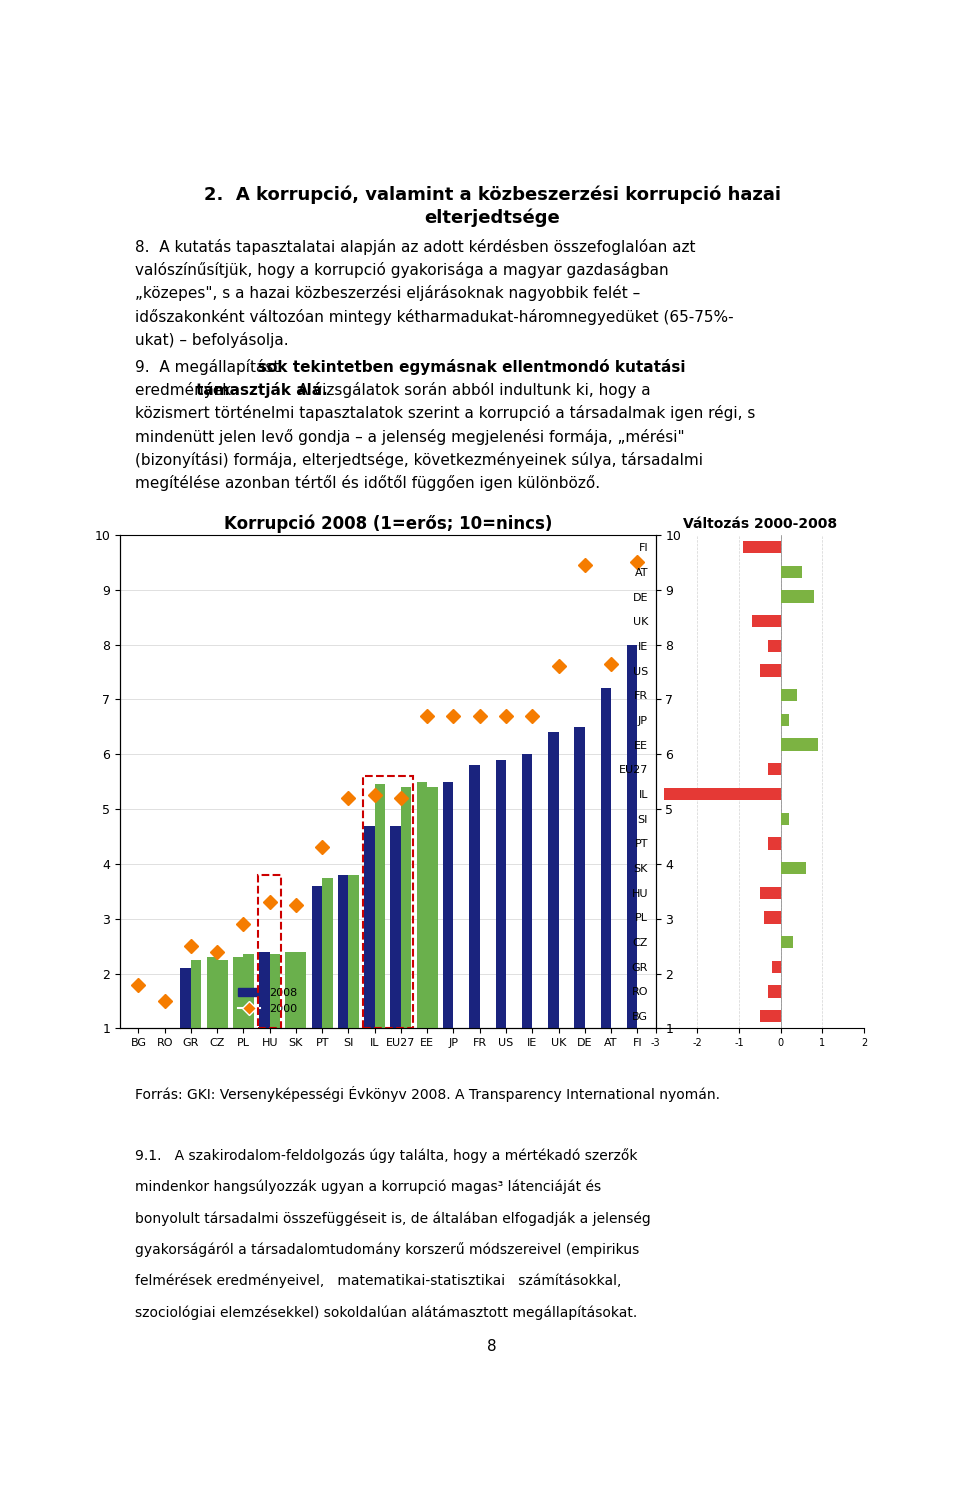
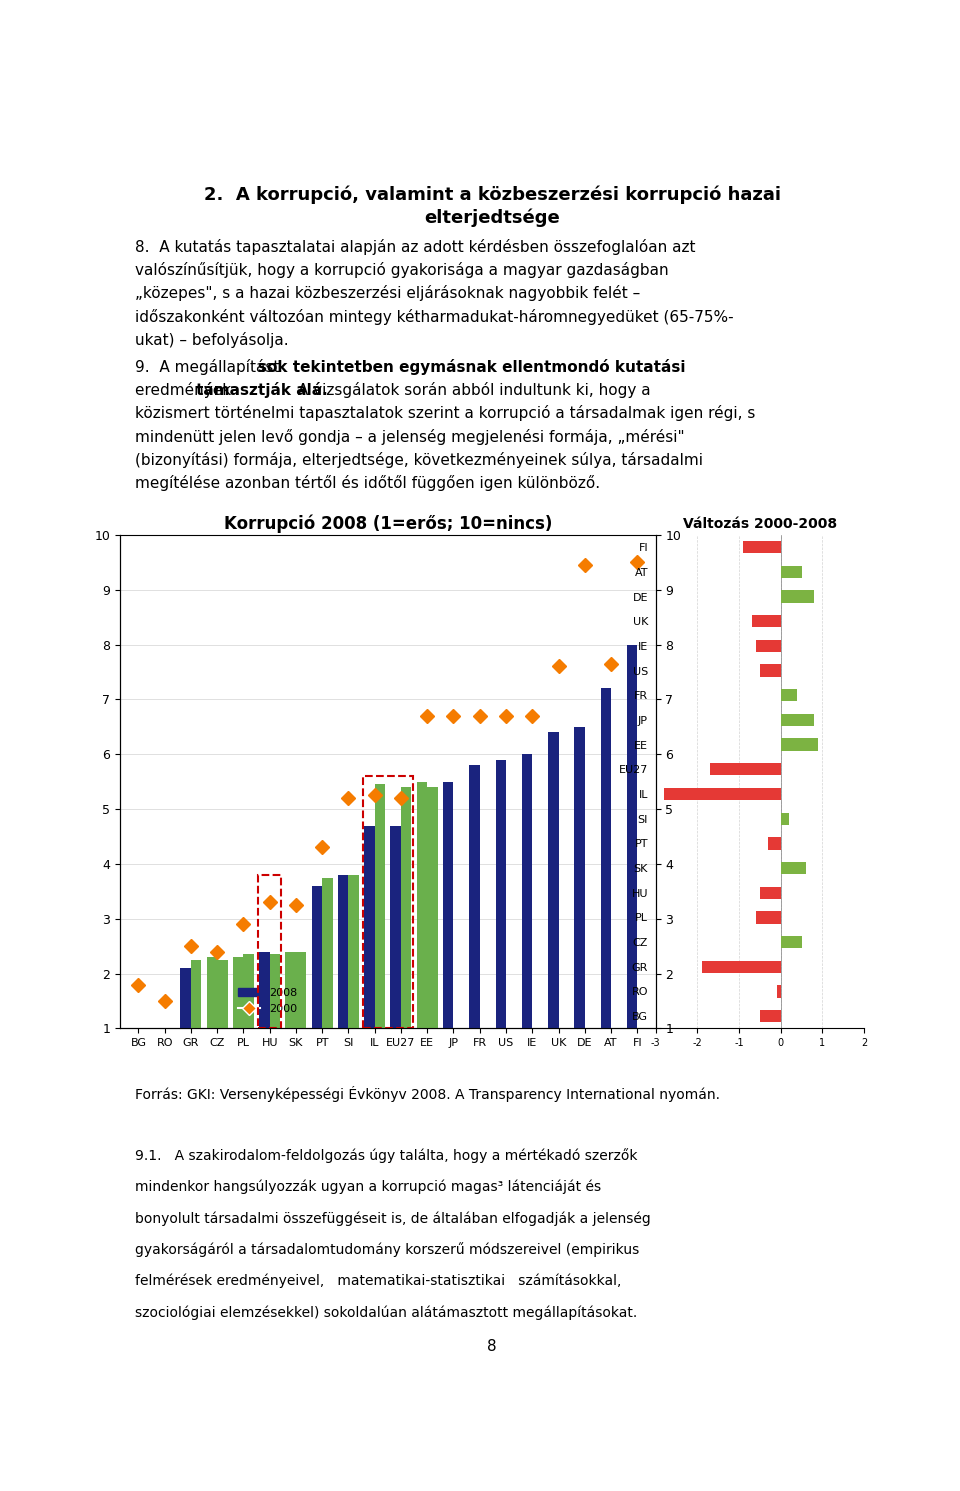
Változás 2000-2008/IE: -0.3 -> -0.6
Változás 2000-2008/JP: 0.2 -> 0.8
Változás 2000-2008/EU27: -0.3 -> -1.7
Változás 2000-2008/PL: -0.4 -> -0.6
Változás 2000-2008/CZ: 0.3 -> 0.5
Változás 2000-2008/GR: -0.2 -> -1.9
Változás 2000-2008/RO: -0.3 -> -0.1
